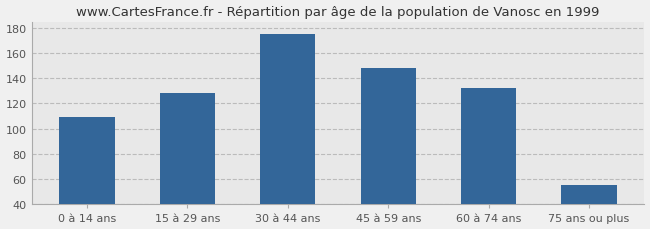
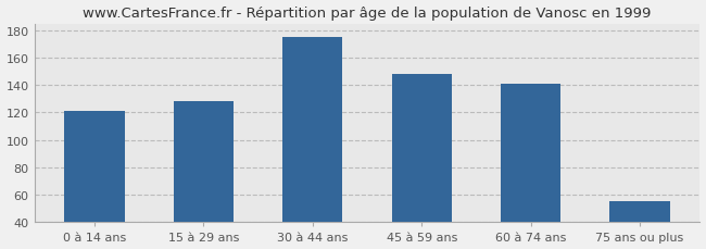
0 à 14 ans: 109 -> 121
60 à 74 ans: 132 -> 141
